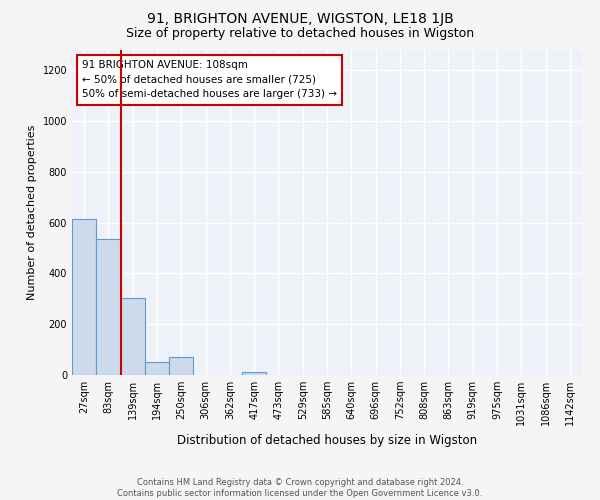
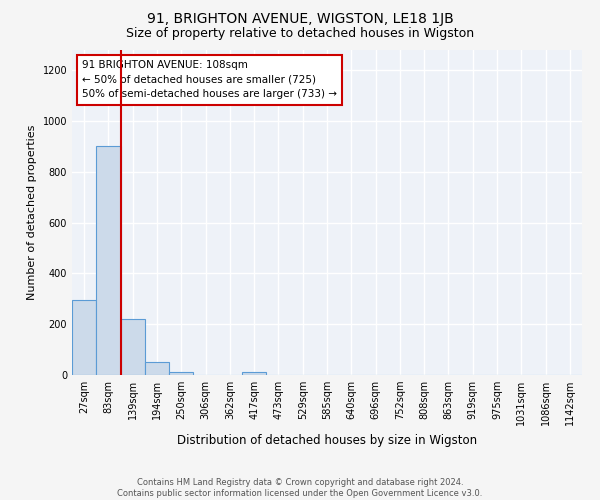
27sqm: 615 -> 295
83sqm: 535 -> 900
139sqm: 305 -> 220
250sqm: 70 -> 12
